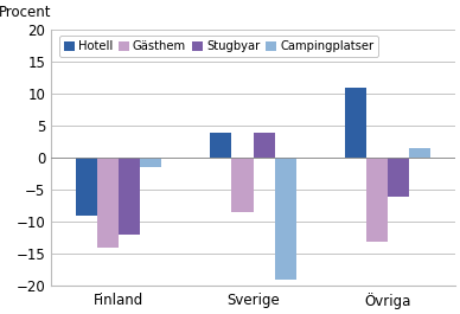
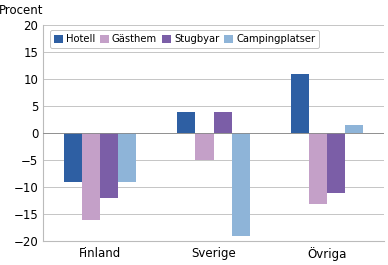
Gästhem/Finland: -14.0 -> -16.0
Campingplatser/Finland: -1.5 -> -9.0
Gästhem/Sverige: -8.5 -> -5.0
Stugbyar/Övriga: -6 -> -11
